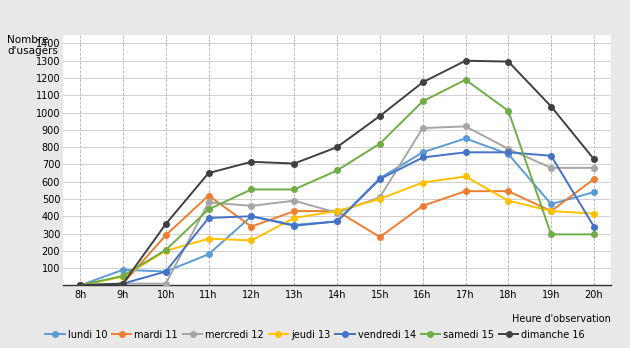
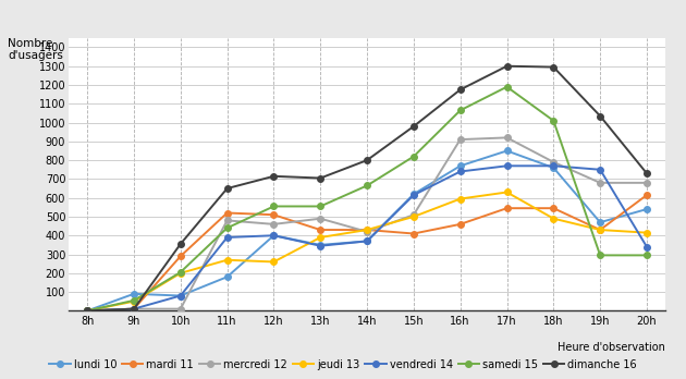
mardi 11/12h: 340 -> 510
mardi 11/15h: 280 -> 410
